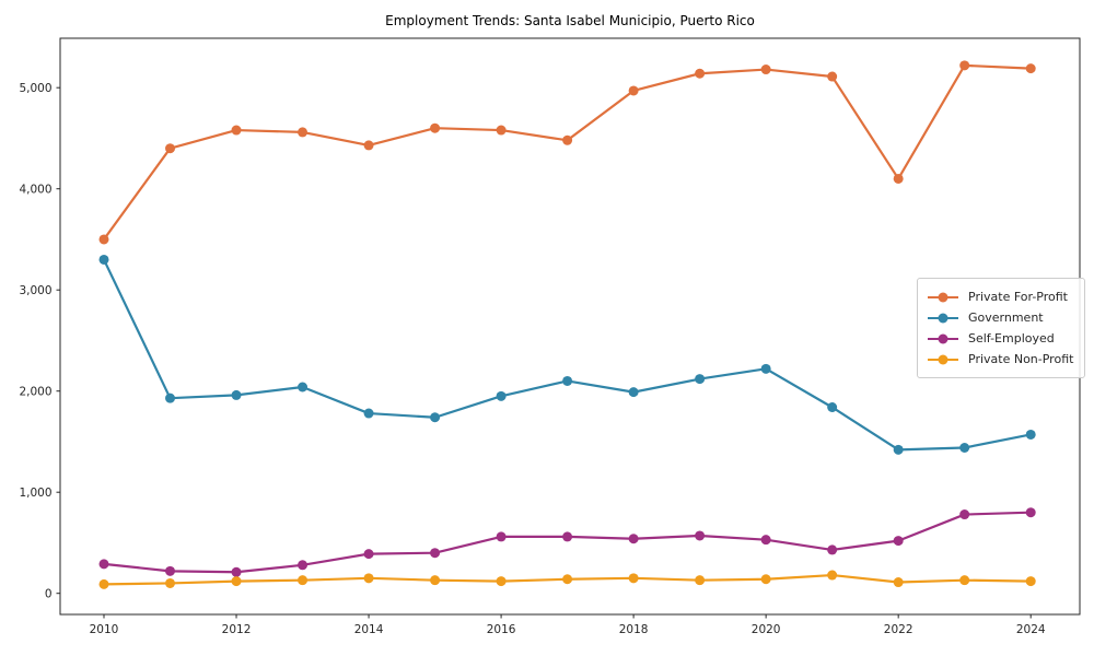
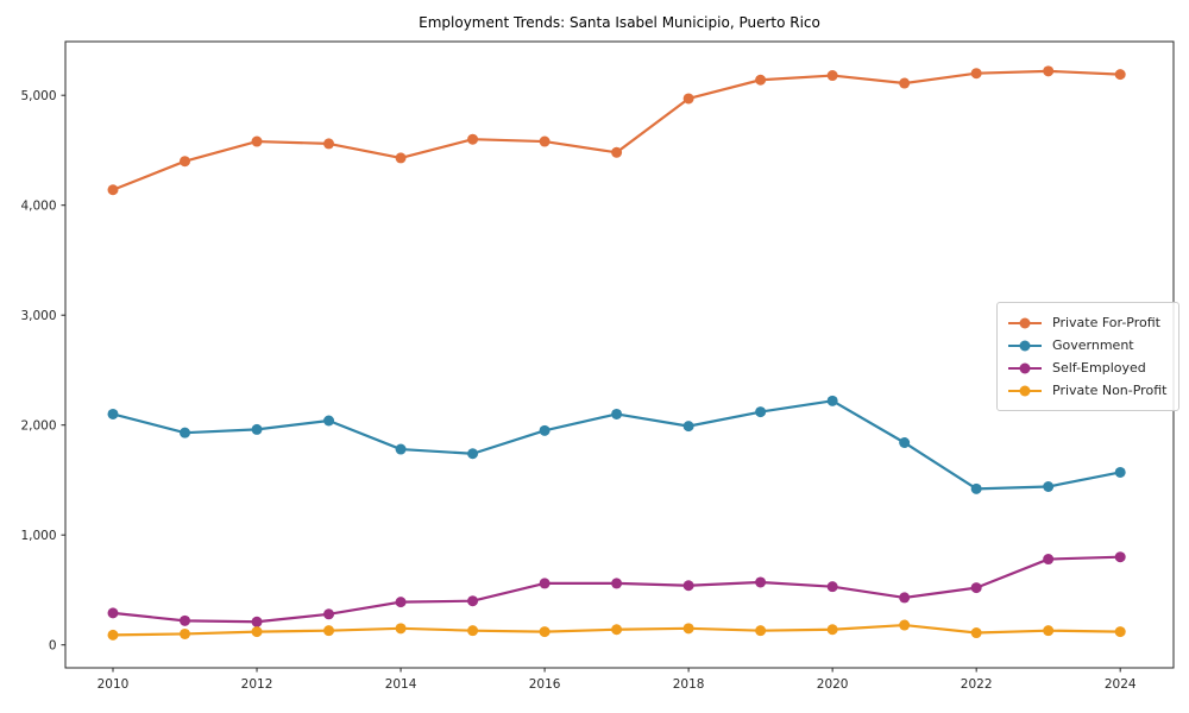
Private For-Profit/2010: 3500 -> 4100
Government/2010: 3300 -> 2100
Private For-Profit/2022: 4100 -> 5200
